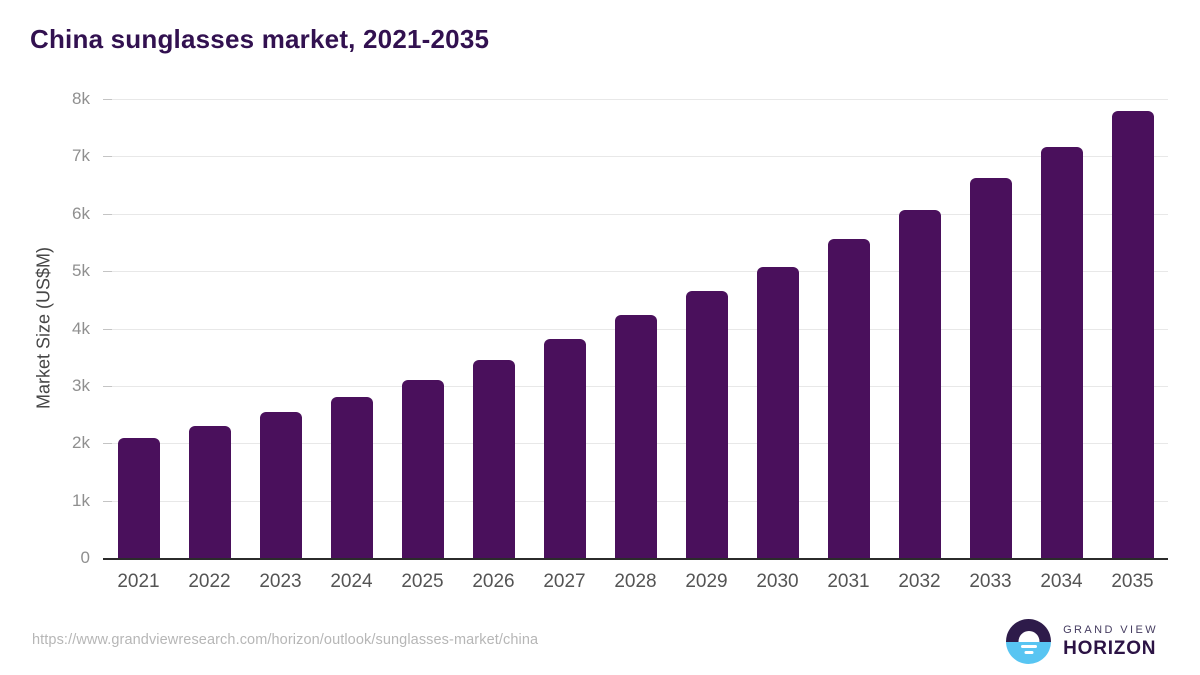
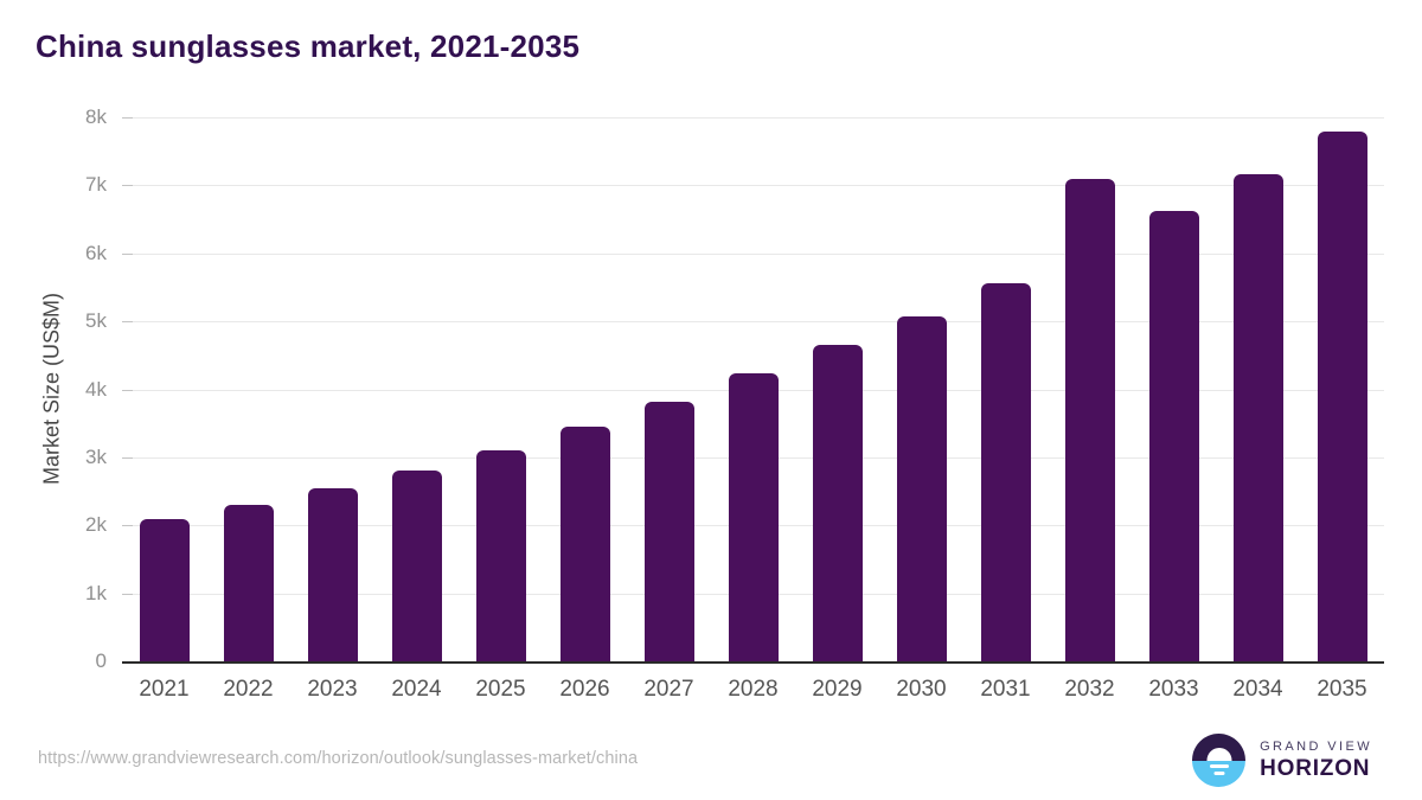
2032: 6.1k -> 7.1k
